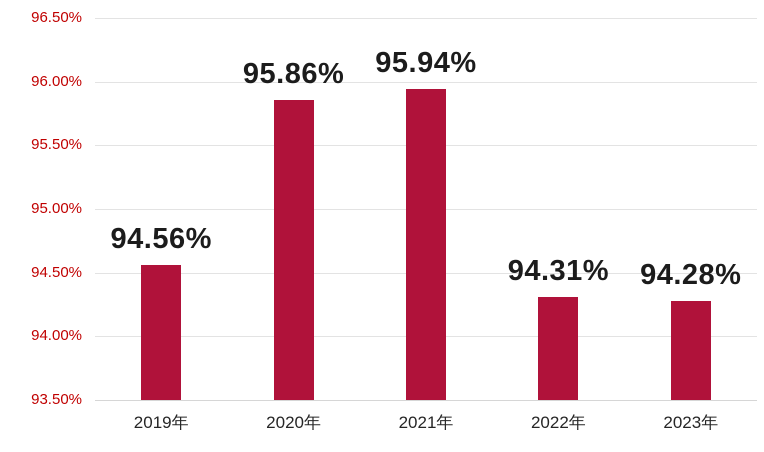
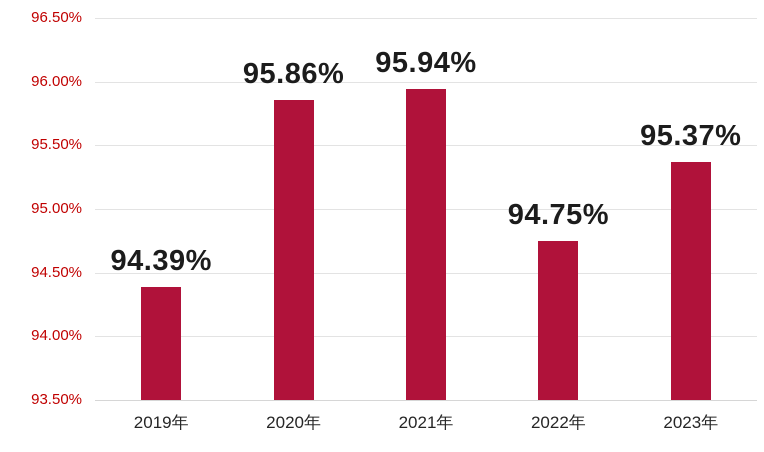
2019年: 94.56% -> 94.39%
2022年: 94.31% -> 94.75%
2023年: 94.28% -> 95.37%
